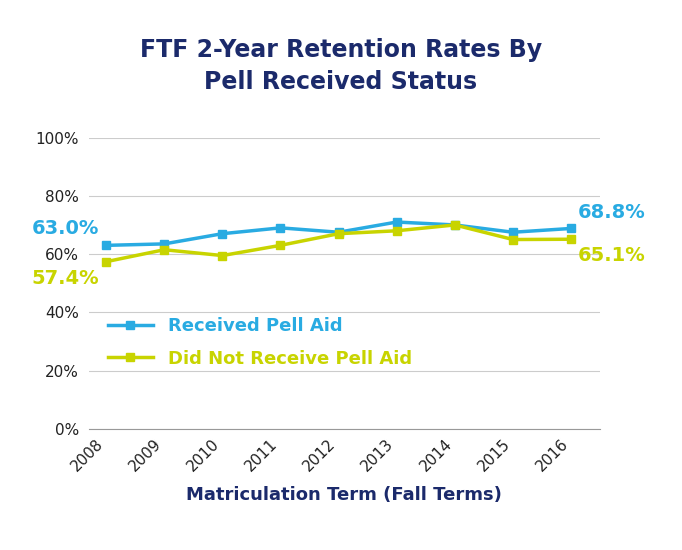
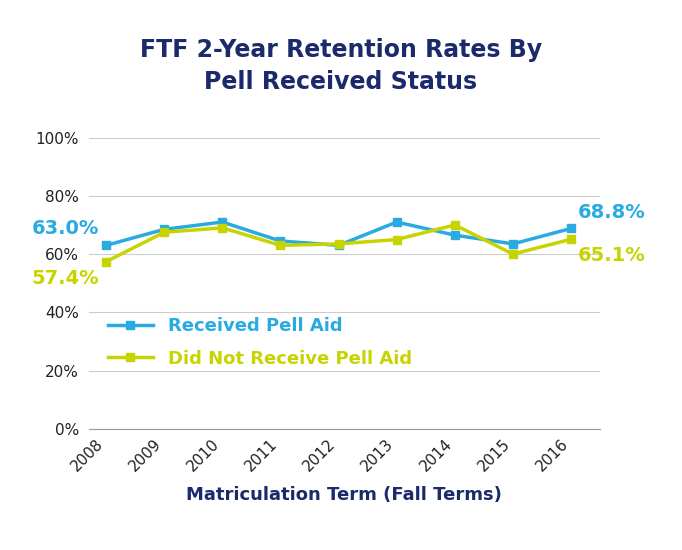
Received Pell Aid/2009: 63.5% -> 68.5%
Did Not Receive Pell Aid/2009: 61.5% -> 67.5%
Received Pell Aid/2010: 67.0% -> 71.0%
Did Not Receive Pell Aid/2010: 59.5% -> 69.0%
Received Pell Aid/2011: 69.0% -> 64.5%
Received Pell Aid/2012: 67.5% -> 63.0%
Did Not Receive Pell Aid/2012: 67.0% -> 63.5%
Did Not Receive Pell Aid/2013: 68.0% -> 65.0%
Received Pell Aid/2014: 70.0% -> 66.5%
Received Pell Aid/2015: 67.5% -> 63.5%
Did Not Receive Pell Aid/2015: 65.0% -> 60.0%
